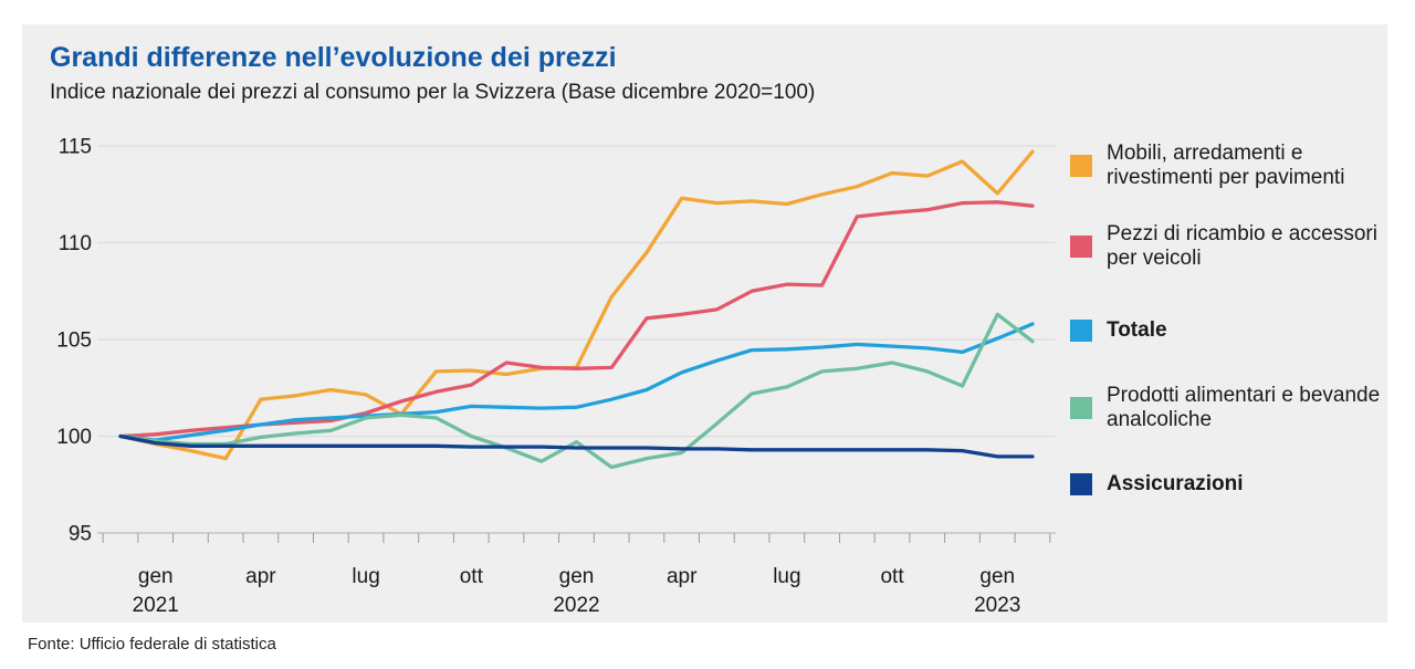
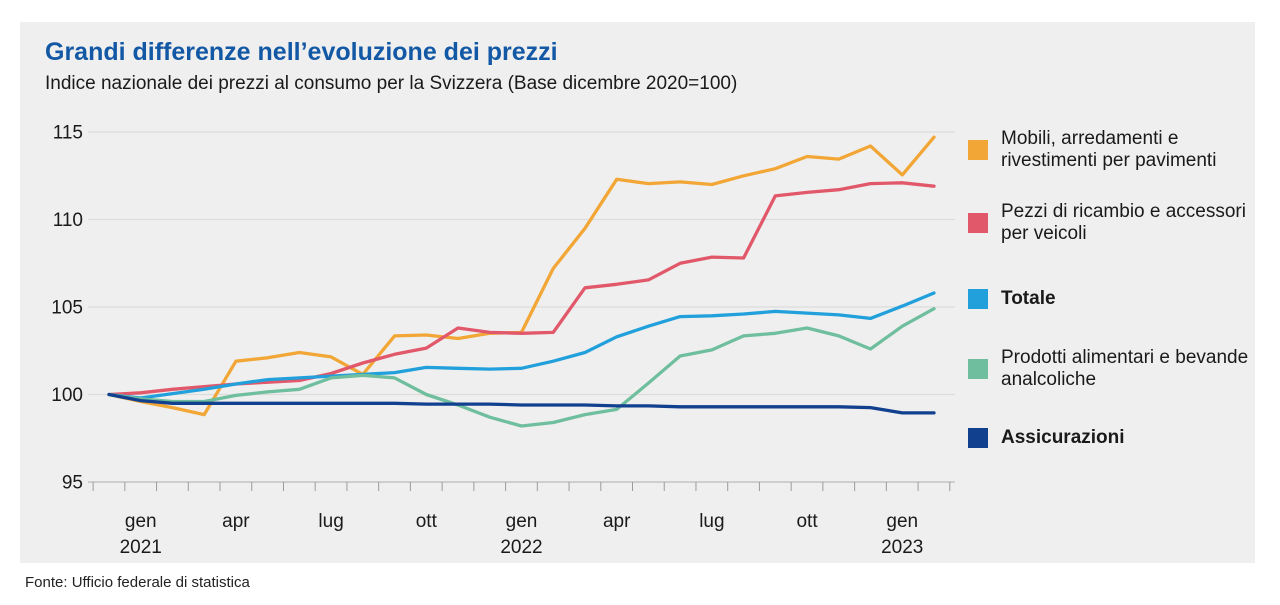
Prodotti alimentari e bevande analcoliche/gen 2022: 99.7 -> 98.2
Prodotti alimentari e bevande analcoliche/gen 2023: 106.3 -> 103.9
